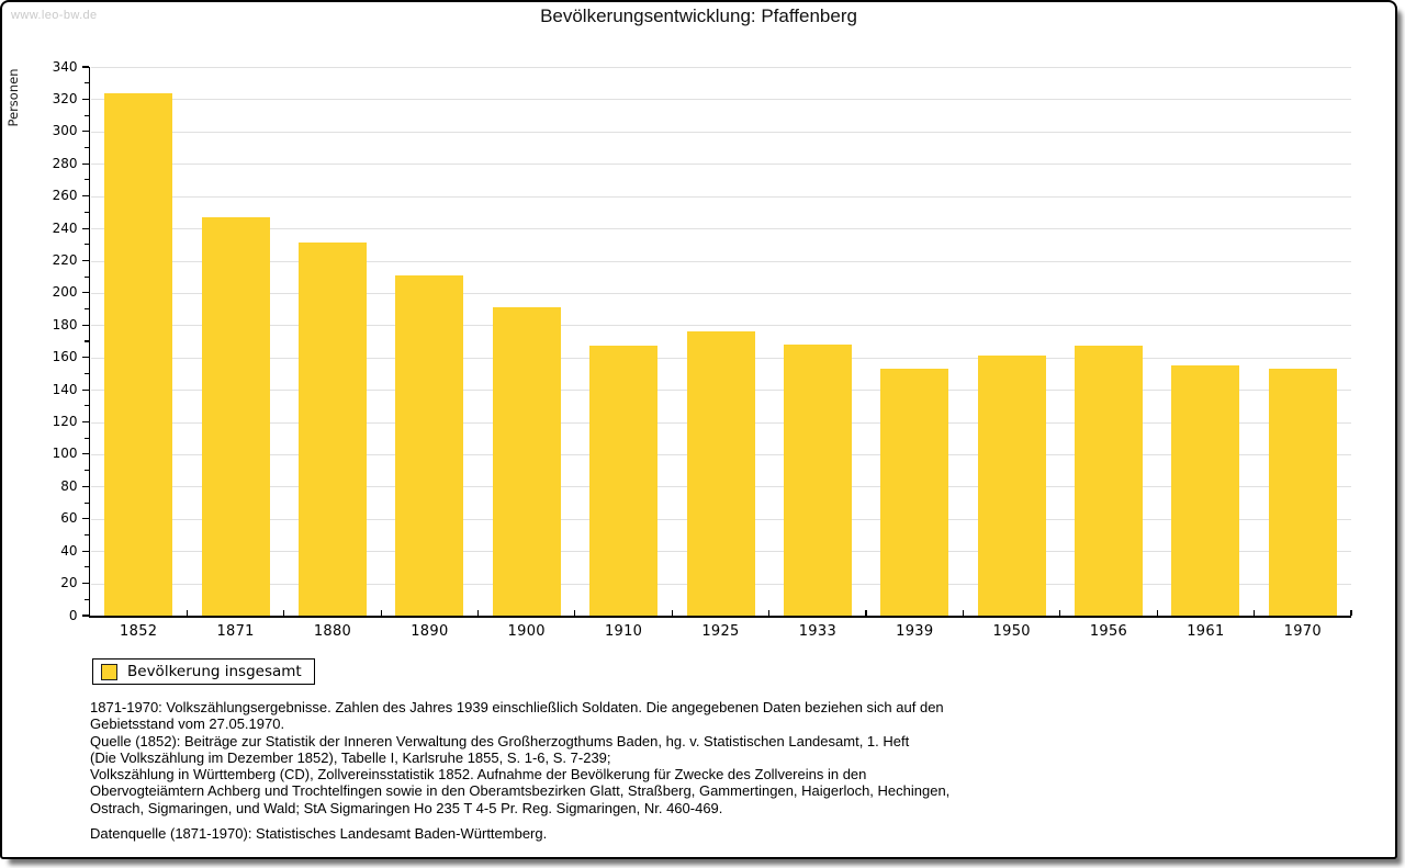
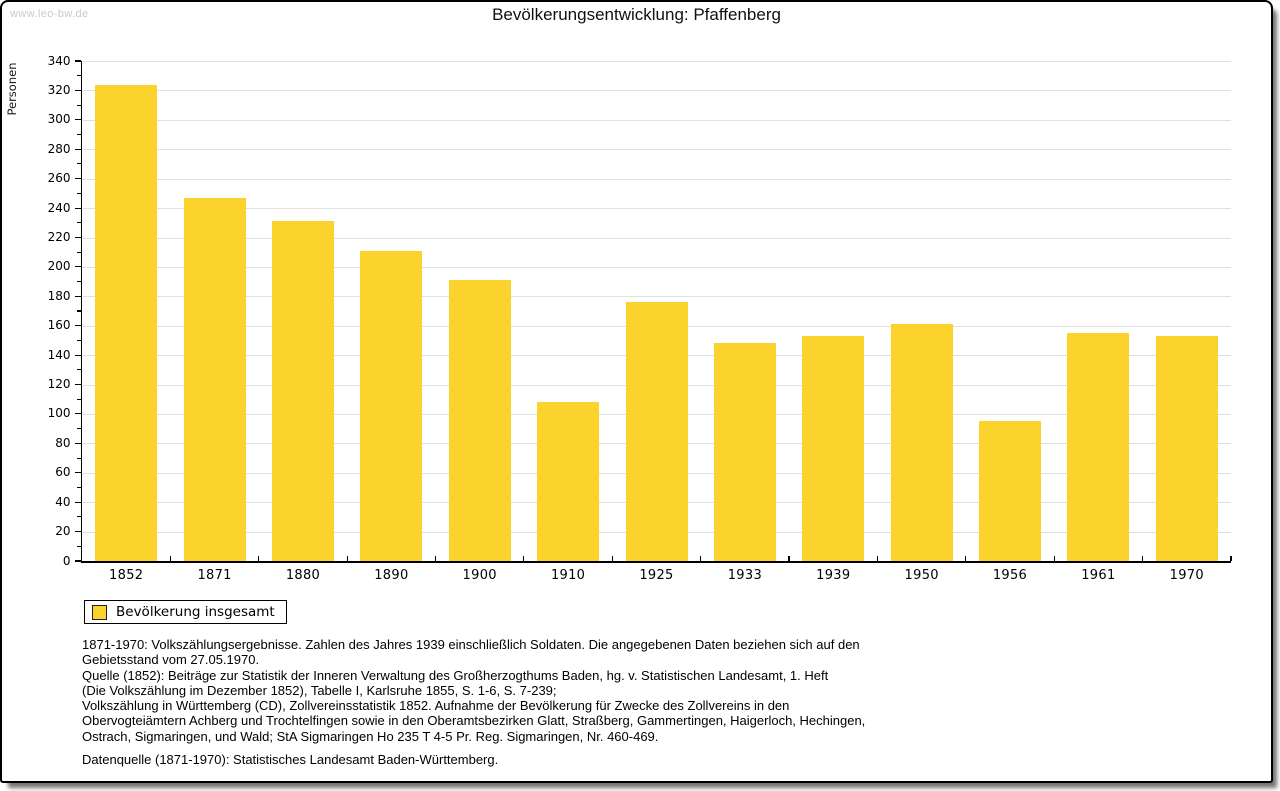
1910: 167 -> 108
1933: 168 -> 148
1956: 167 -> 95
